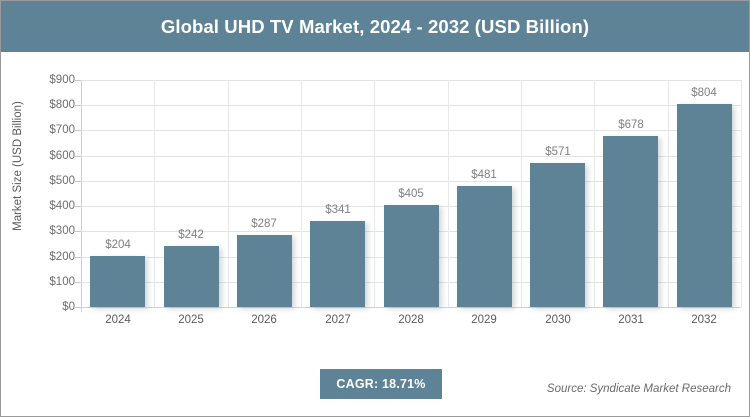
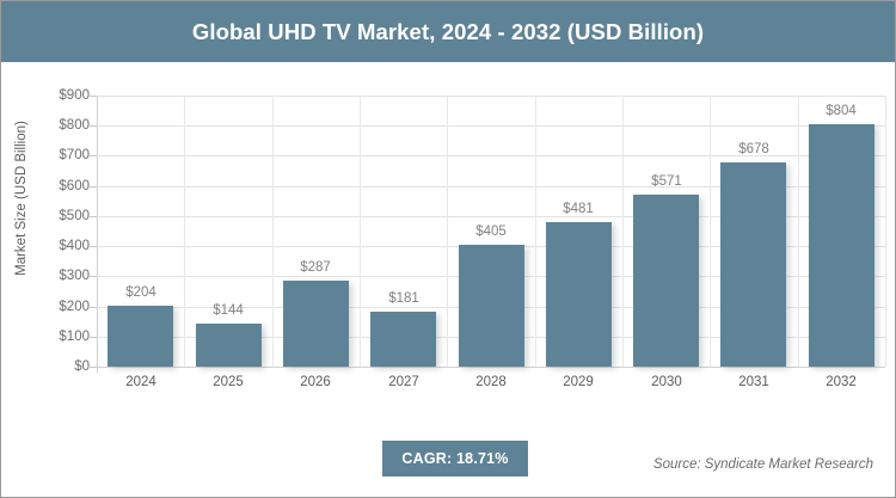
2025: $242 -> $144
2027: $341 -> $181
